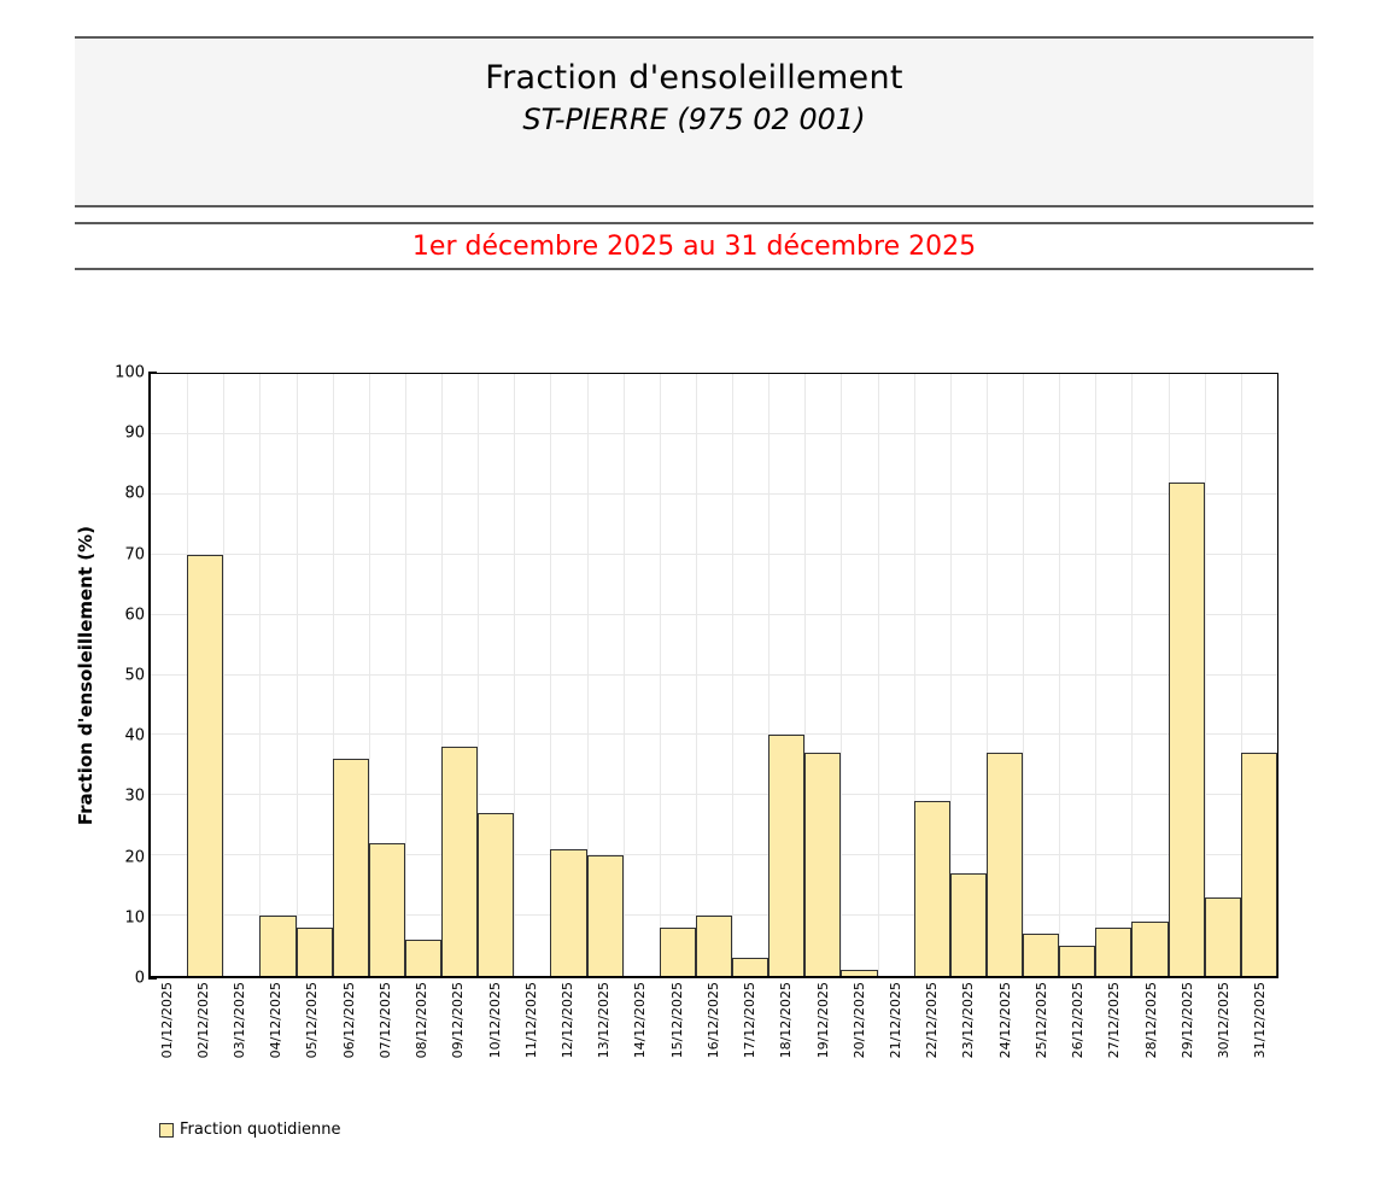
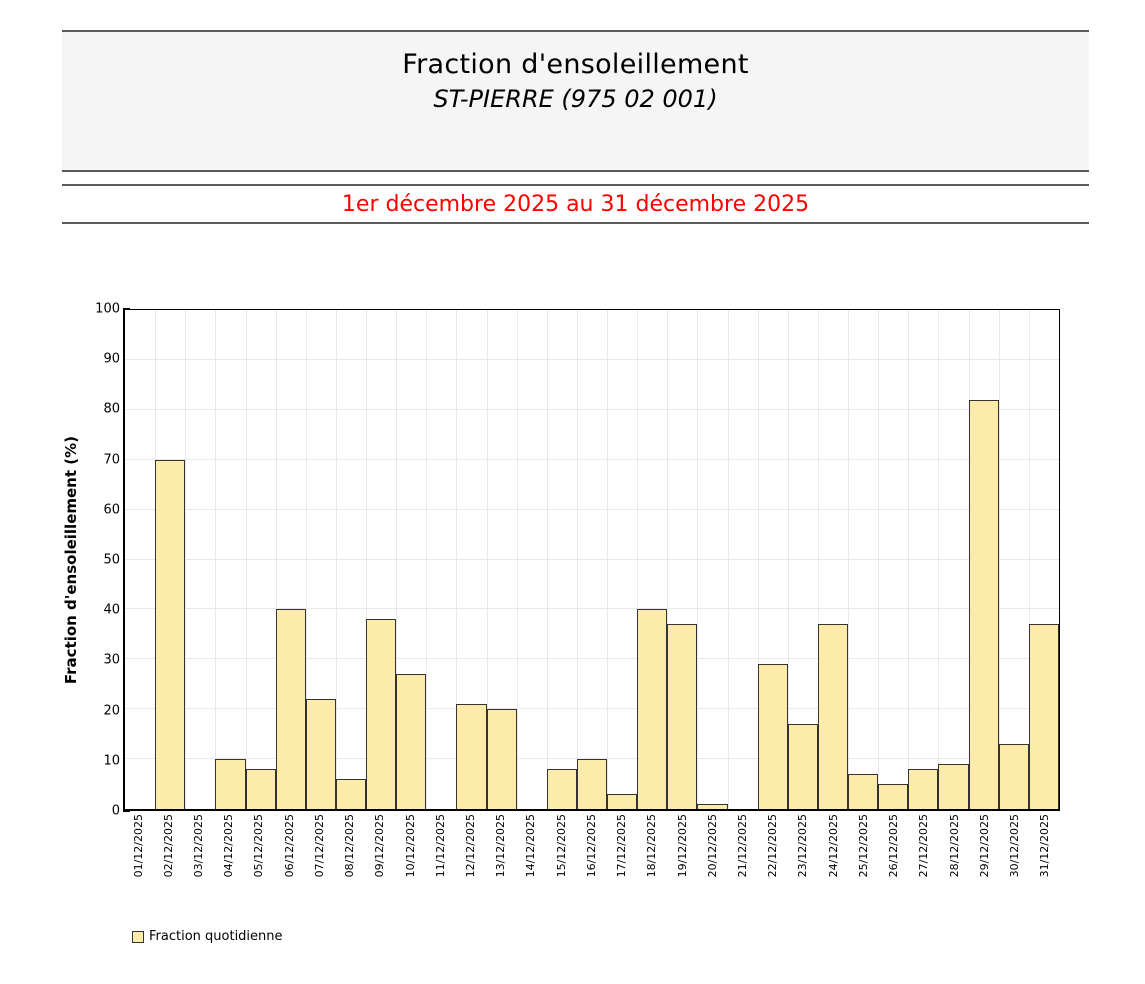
06/12/2025: 36 -> 40
